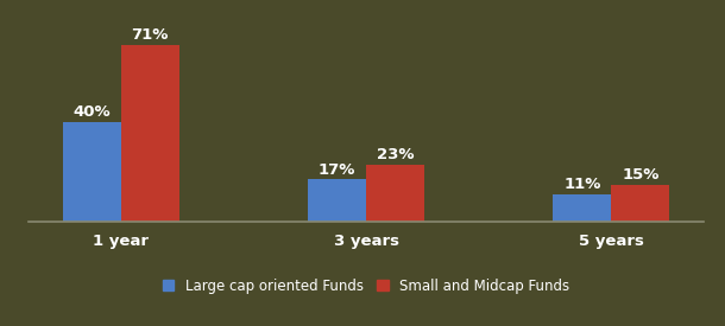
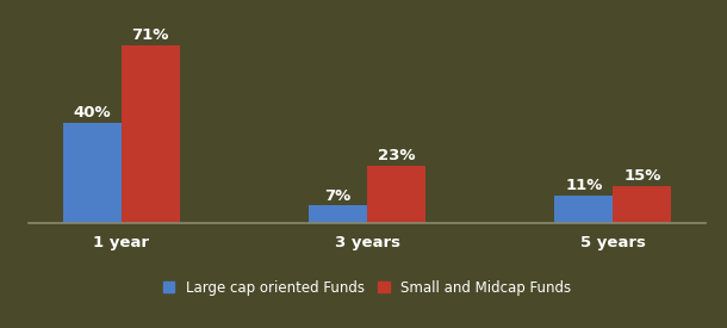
Large cap oriented Funds/3 years: 17% -> 7%
